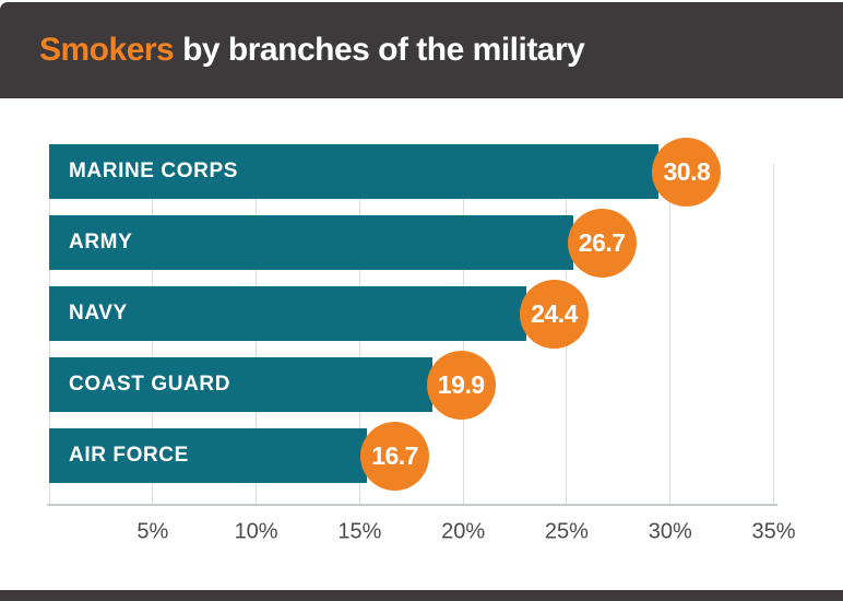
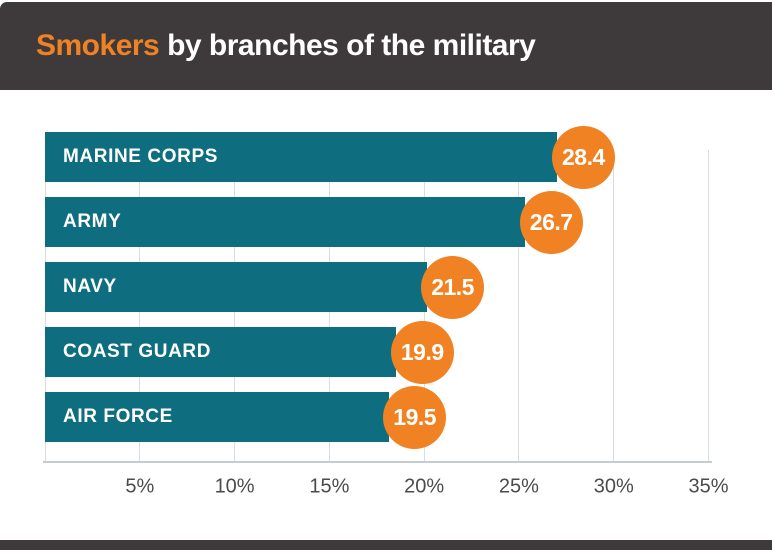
MARINE CORPS: 30.8 -> 28.4
NAVY: 24.4 -> 21.5
AIR FORCE: 16.7 -> 19.5
